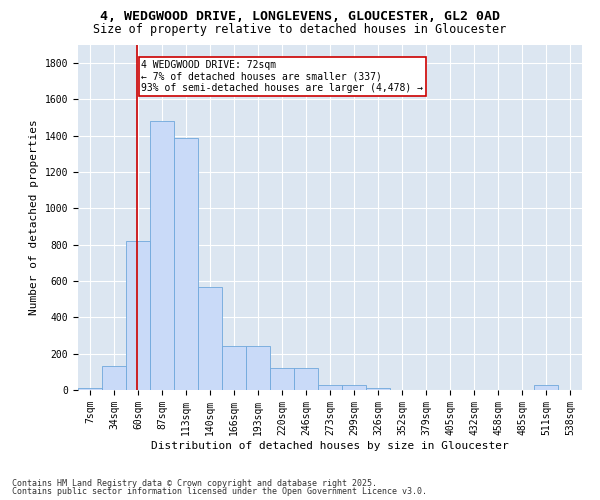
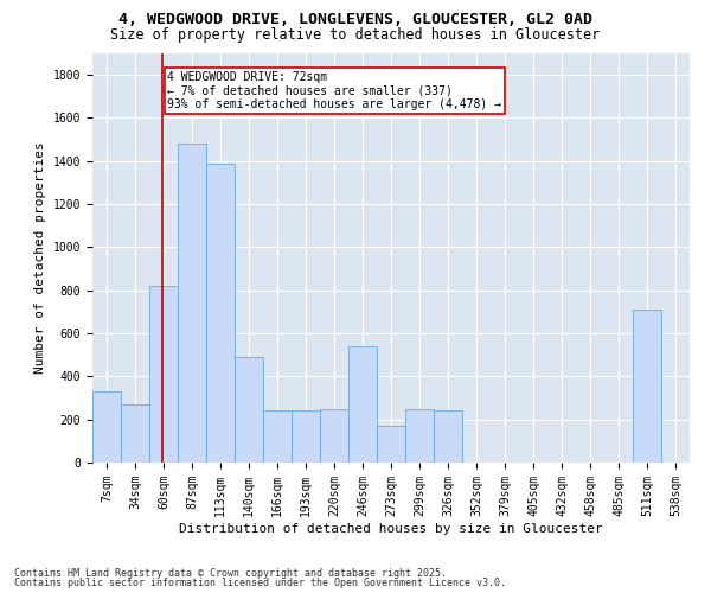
7sqm: 10 -> 330
34sqm: 130 -> 270
140sqm: 570 -> 490
220sqm: 120 -> 250
246sqm: 120 -> 540
273sqm: 30 -> 170
299sqm: 20 -> 250
326sqm: 10 -> 240
511sqm: 20 -> 710
